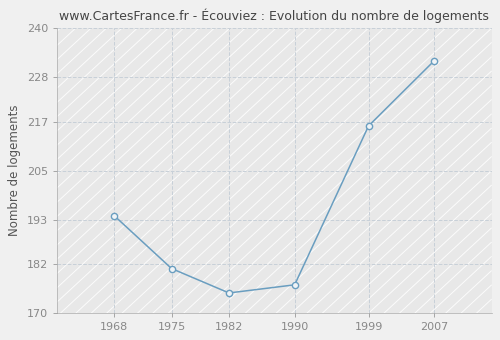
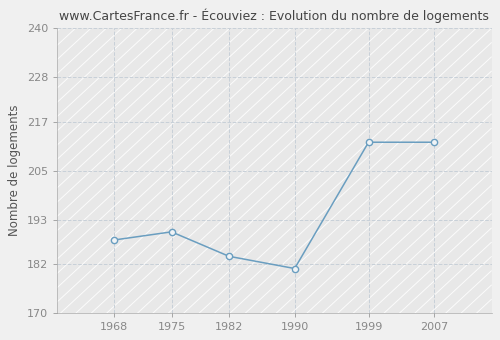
1968: 194 -> 188
1975: 181 -> 190
1982: 175 -> 184
1990: 177 -> 181
1999: 216 -> 212
2007: 232 -> 212
